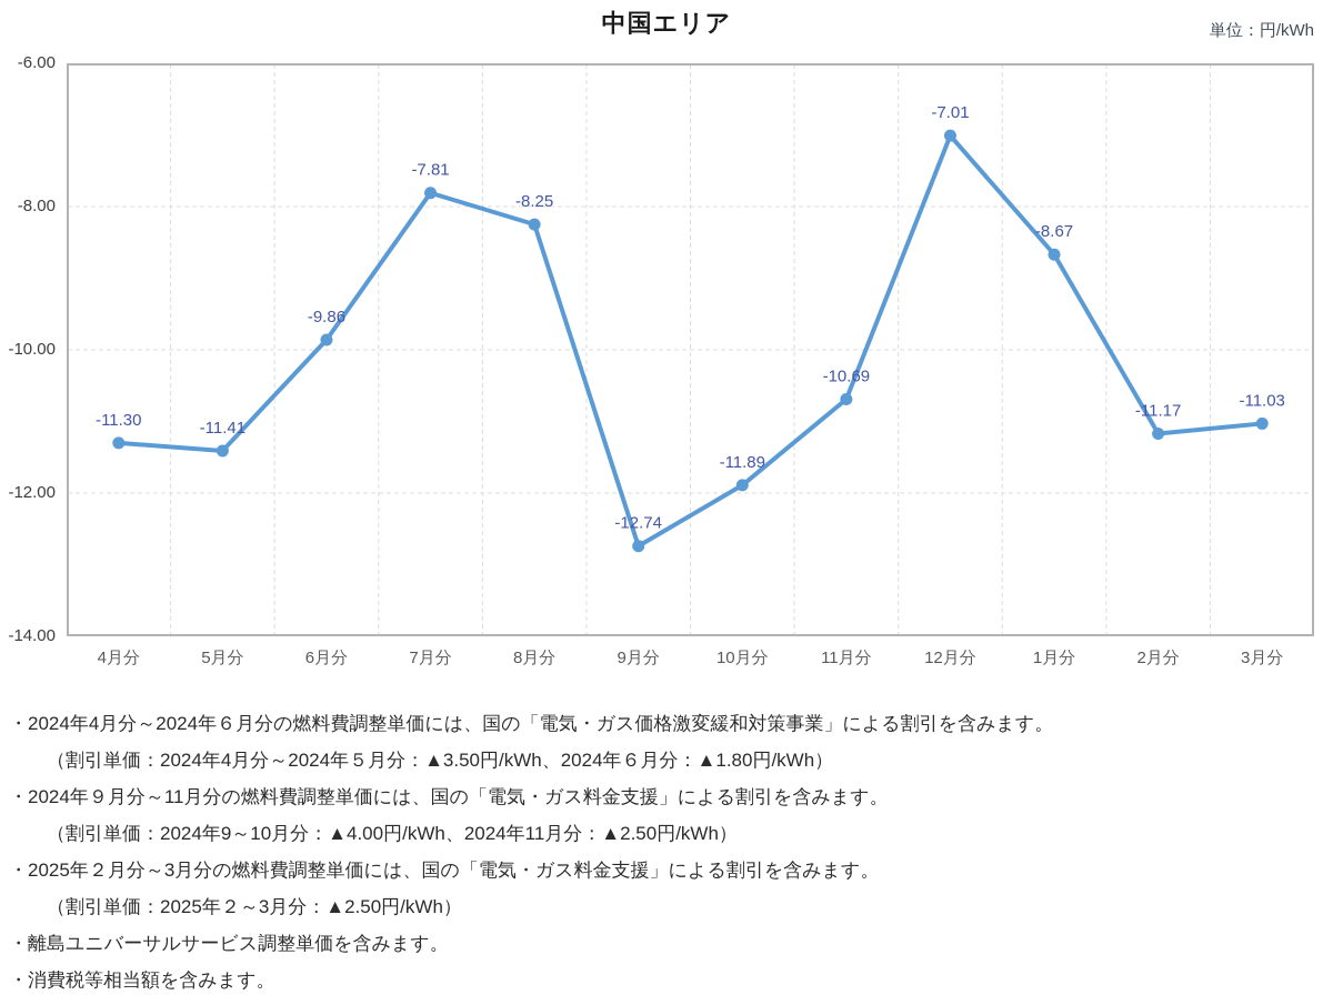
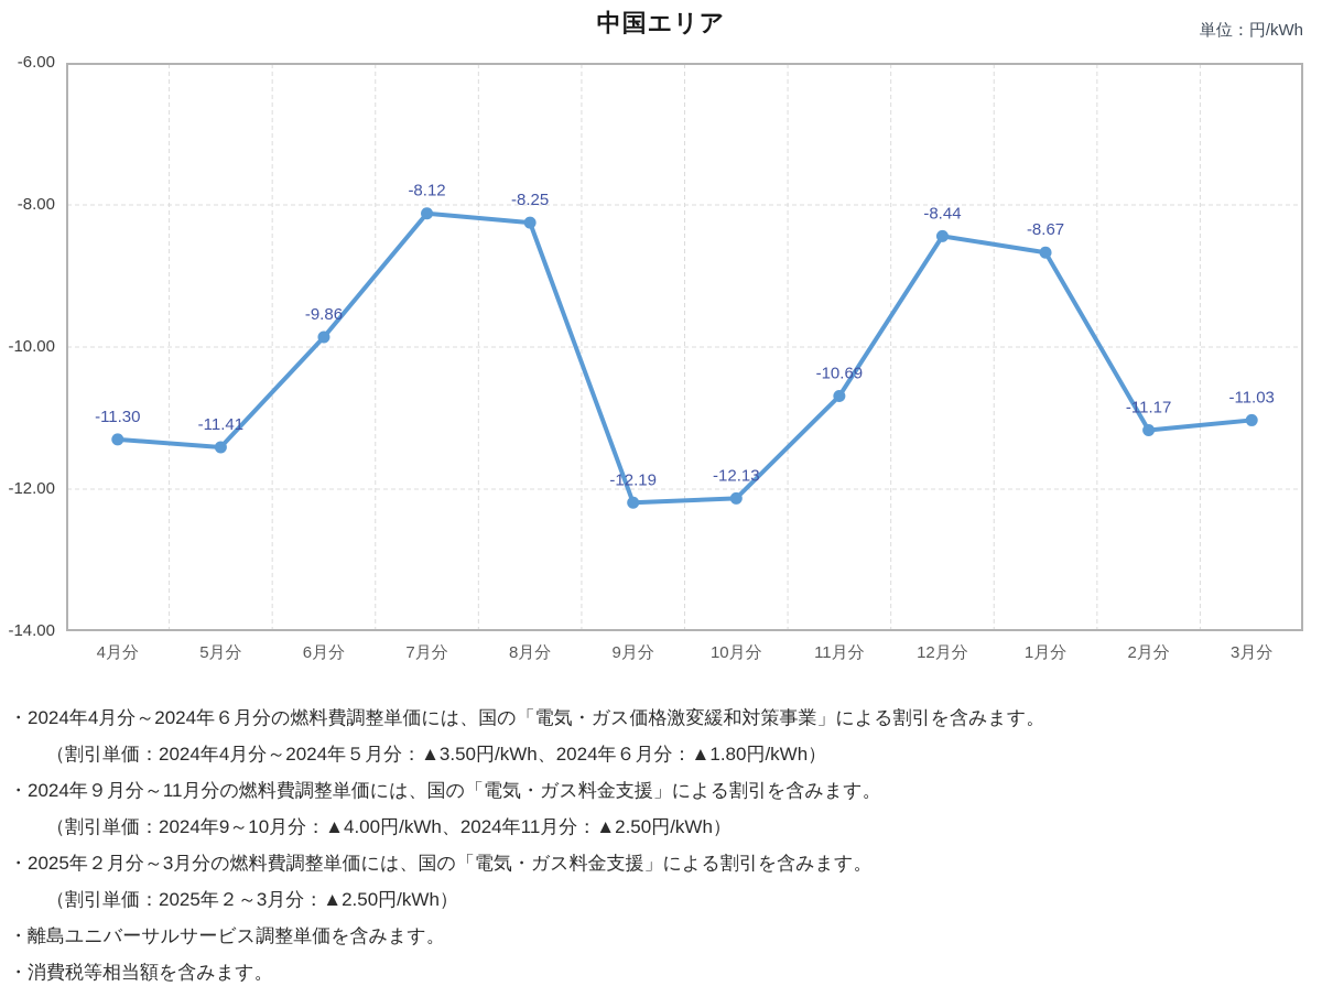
7月分: -7.81 -> -8.12
9月分: -12.74 -> -12.19
10月分: -11.89 -> -12.13
12月分: -7.01 -> -8.44
